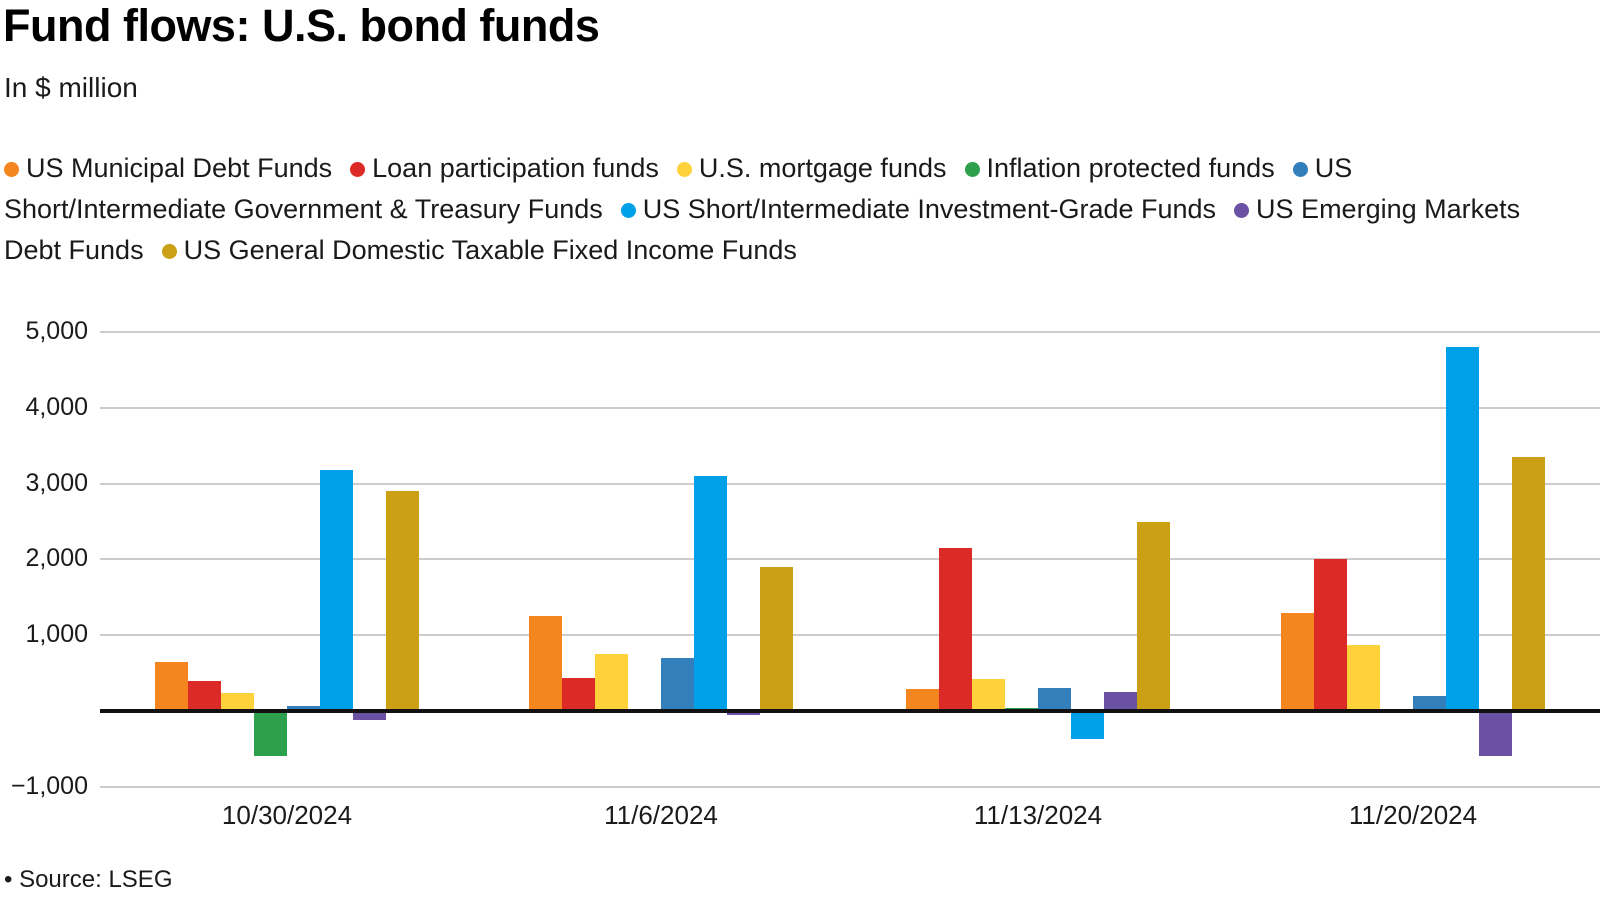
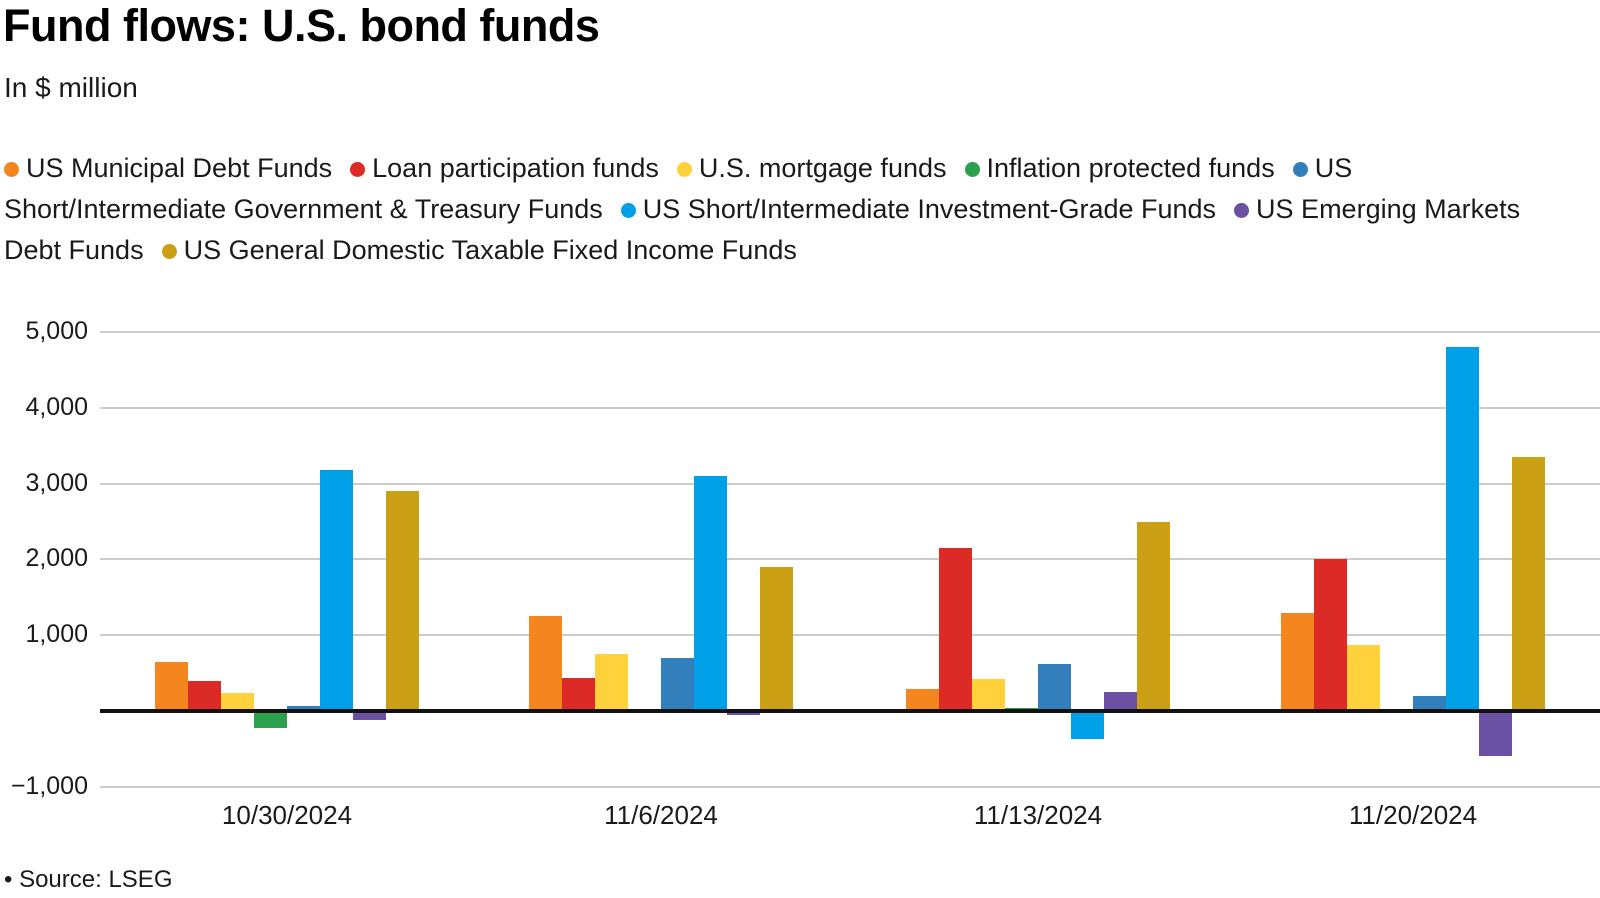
Inflation protected funds/10/30/2024: -600 -> -200
US Short/Intermediate Government & Treasury Funds/11/13/2024: 300 -> 600
